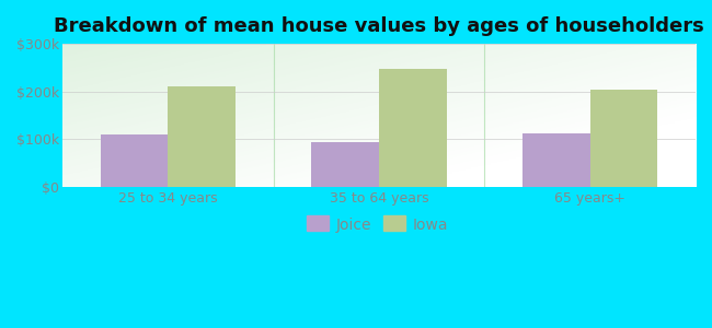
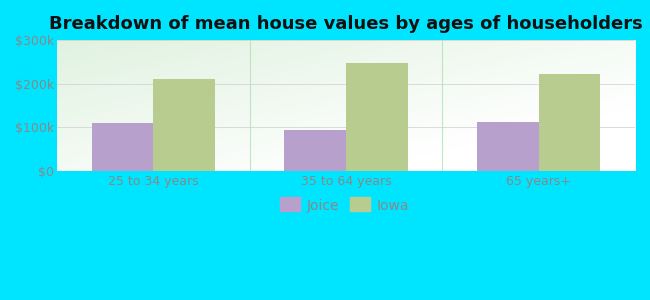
Iowa/65 years+: $205k -> $222k
